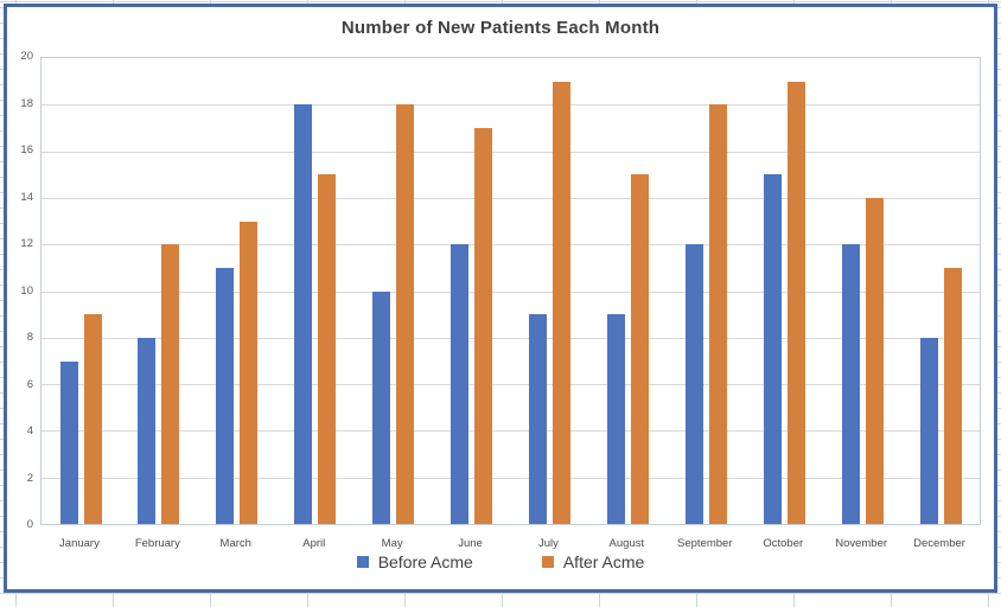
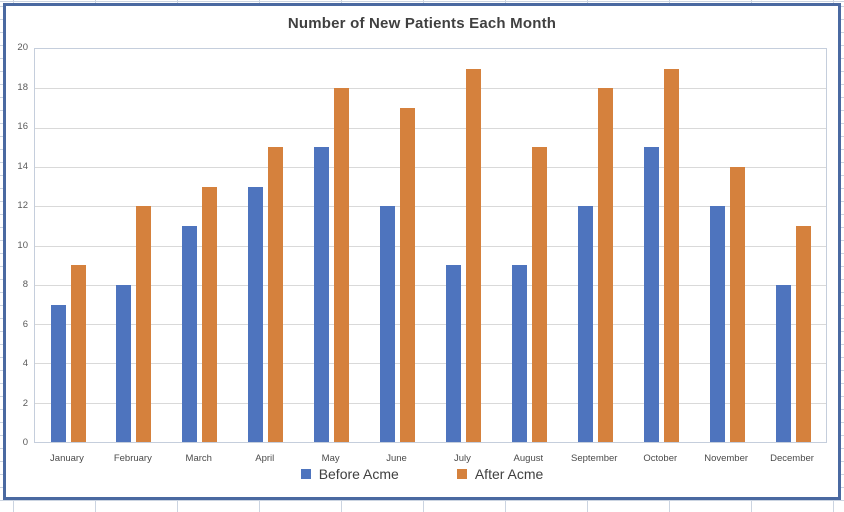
Before Acme/April: 18 -> 13
Before Acme/May: 10 -> 15
